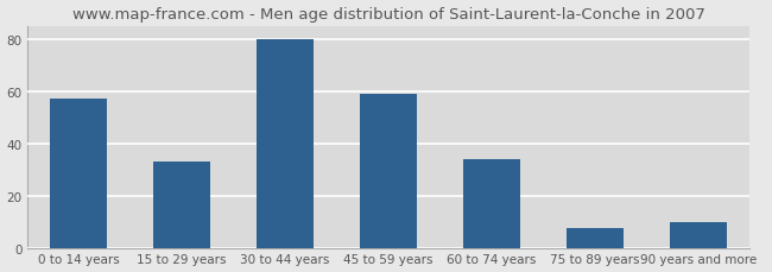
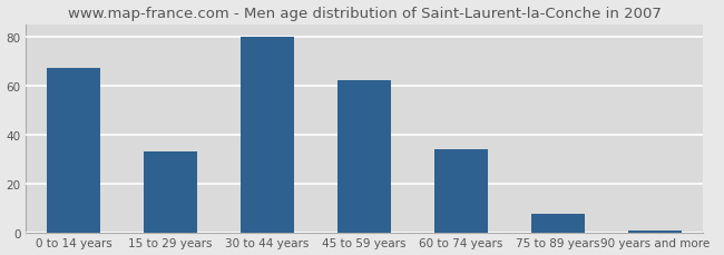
0 to 14 years: 57 -> 67
45 to 59 years: 59 -> 62
90 years and more: 10 -> 1
